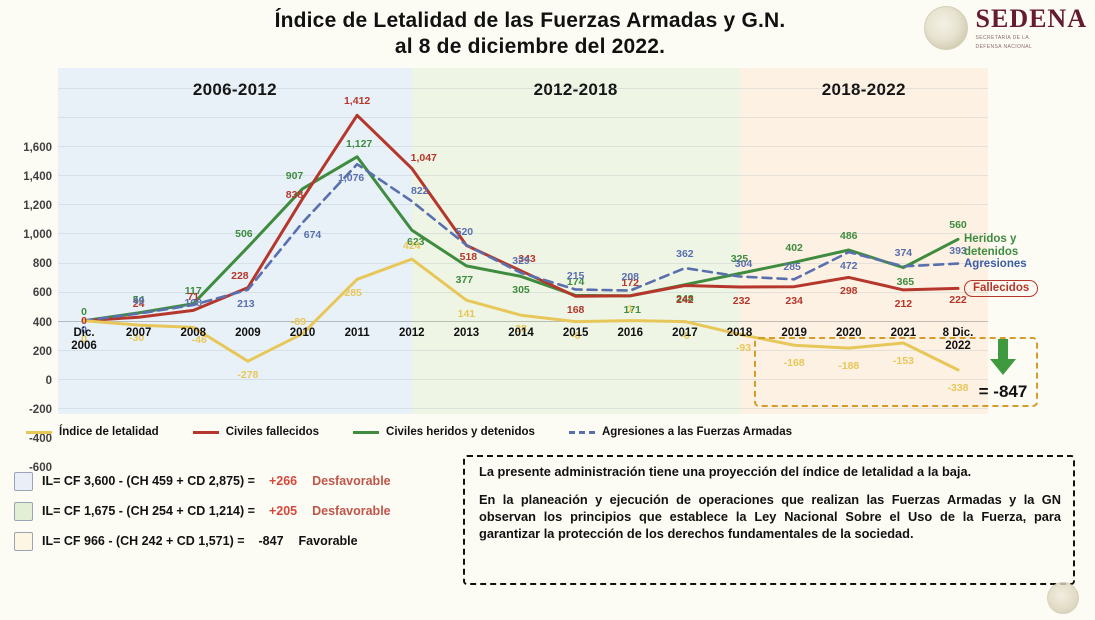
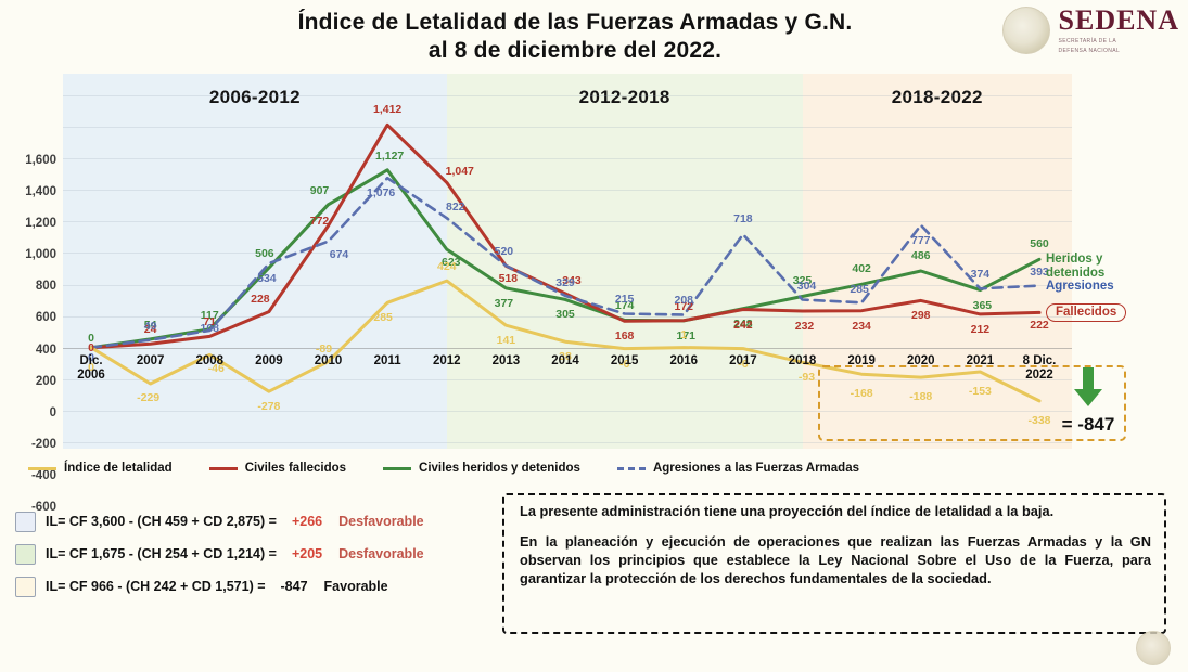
Índice de letalidad/2007: -30 -> -229
Agresiones a las Fuerzas Armadas/2009: 213 -> 534
Civiles fallecidos/2010: 838 -> 772
Agresiones a las Fuerzas Armadas/2017: 362 -> 718
Agresiones a las Fuerzas Armadas/2020: 472 -> 777
